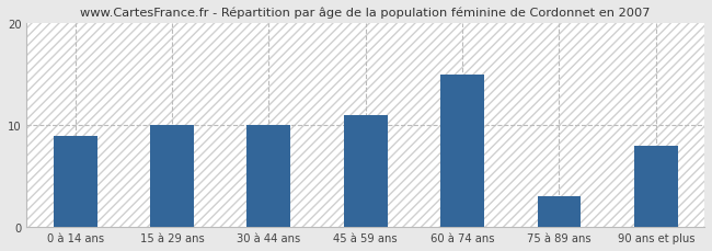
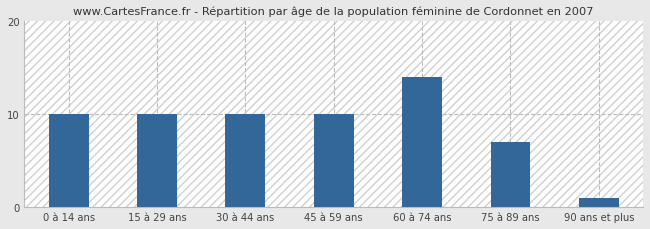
0 à 14 ans: 9 -> 10
45 à 59 ans: 11 -> 10
60 à 74 ans: 15 -> 14
75 à 89 ans: 3 -> 7
90 ans et plus: 8 -> 1
